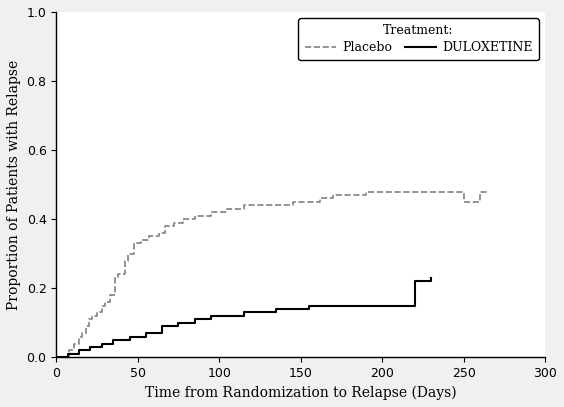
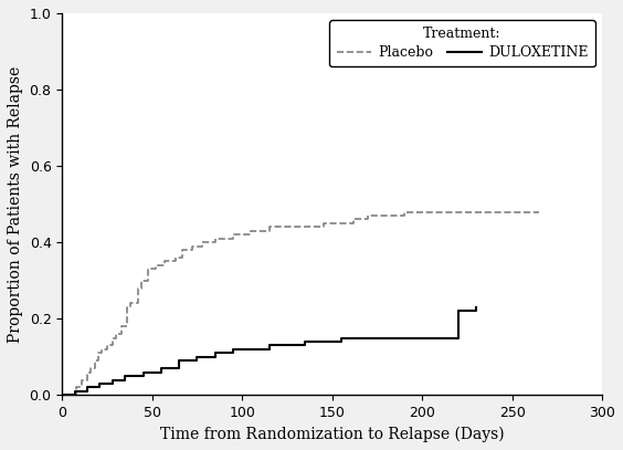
Placebo/250: 0.45 -> 0.48
